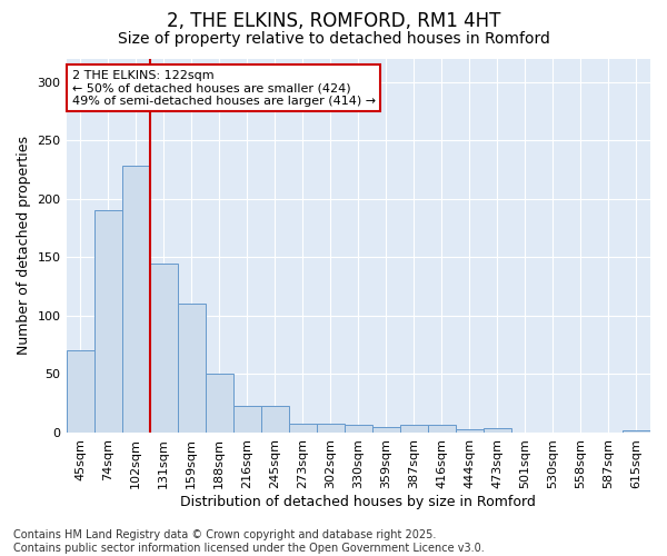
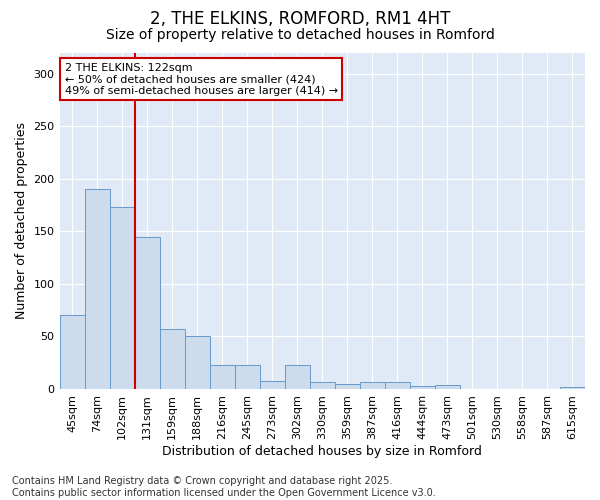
102sqm: 228 -> 173
159sqm: 110 -> 57
302sqm: 8 -> 23
